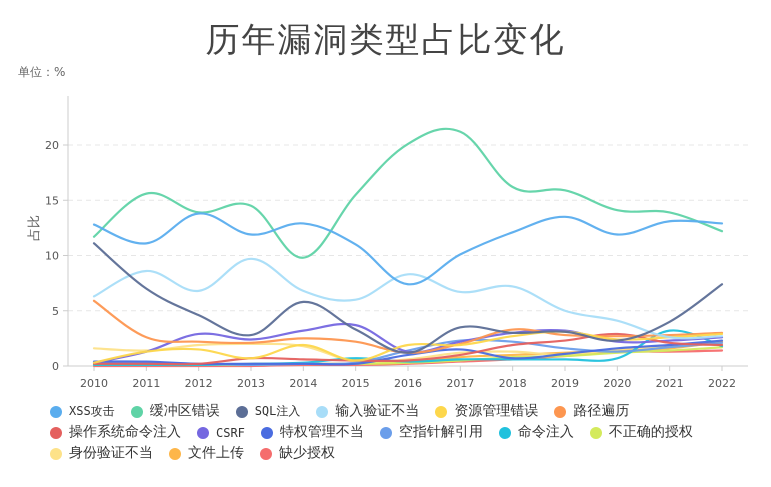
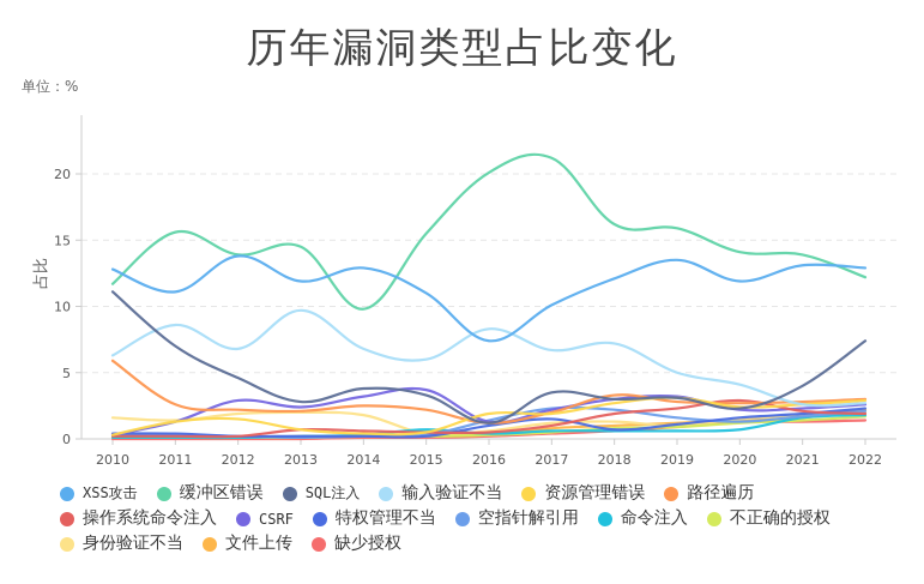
SQL注入/2014: 5.8 -> 3.8
资源管理错误/2014: 1.9 -> 0.4
命令注入/2021: 3.2 -> 1.6
